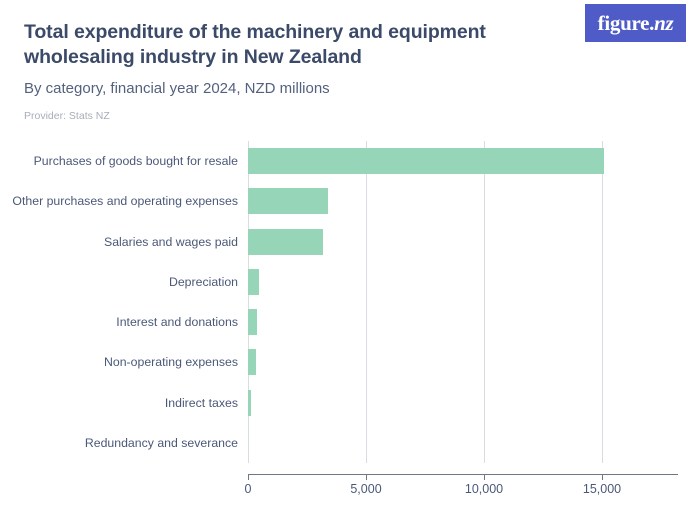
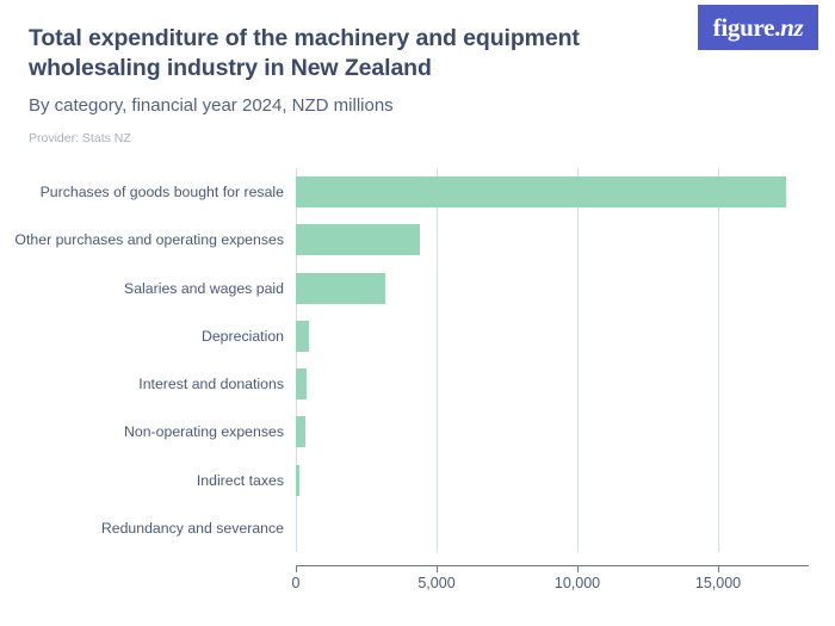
Purchases of goods bought for resale: 15100 -> 17400
Other purchases and operating expenses: 3400 -> 4400
